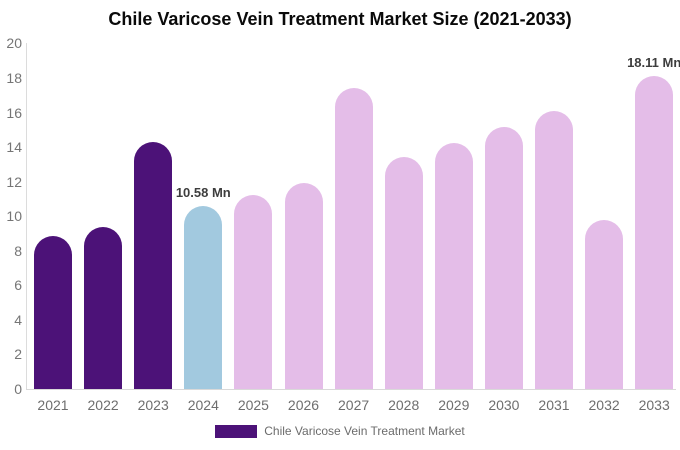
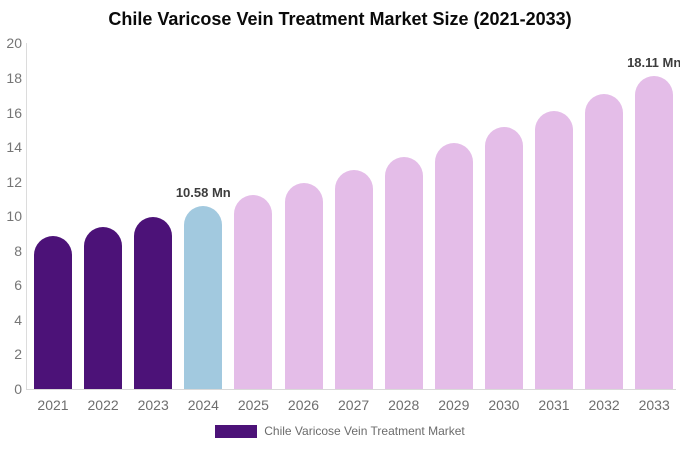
2023: 14.3 -> 10.0
2027: 17.4 -> 12.7
2032: 9.8 -> 17.1
